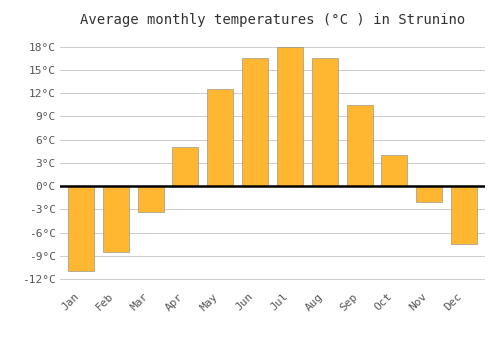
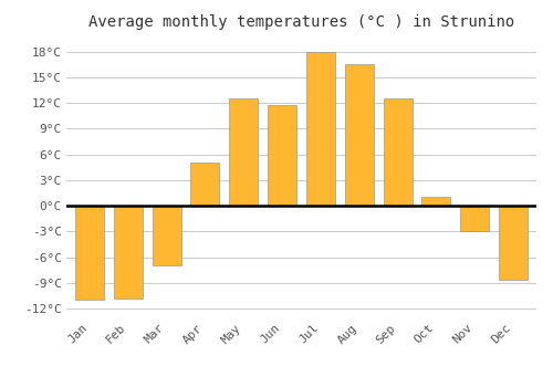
Feb: -8.5°C -> -10.8°C
Mar: -3.3°C -> -7.0°C
Jun: 16.5°C -> 11.8°C
Sep: 10.5°C -> 12.6°C
Oct: 4.0°C -> 1.0°C
Nov: -2.0°C -> -3.0°C
Dec: -7.5°C -> -8.6°C
